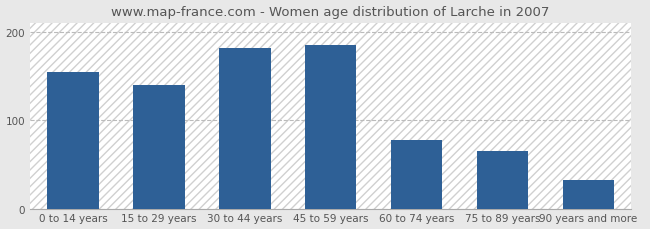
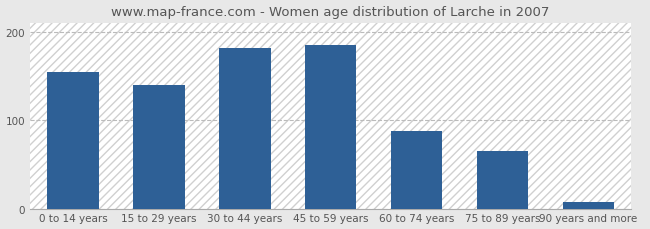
60 to 74 years: 78 -> 88
90 years and more: 32 -> 8
